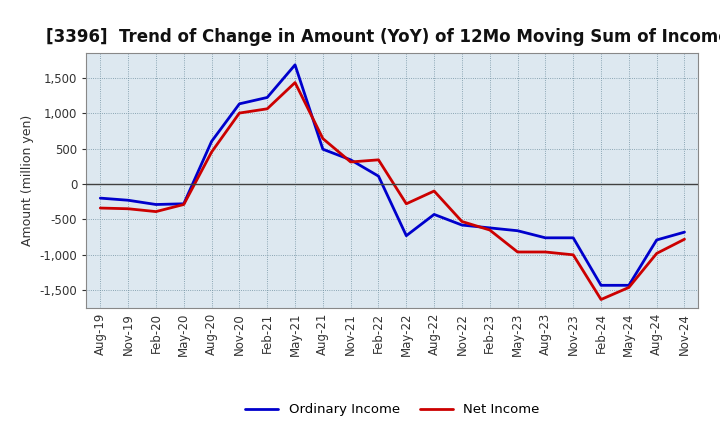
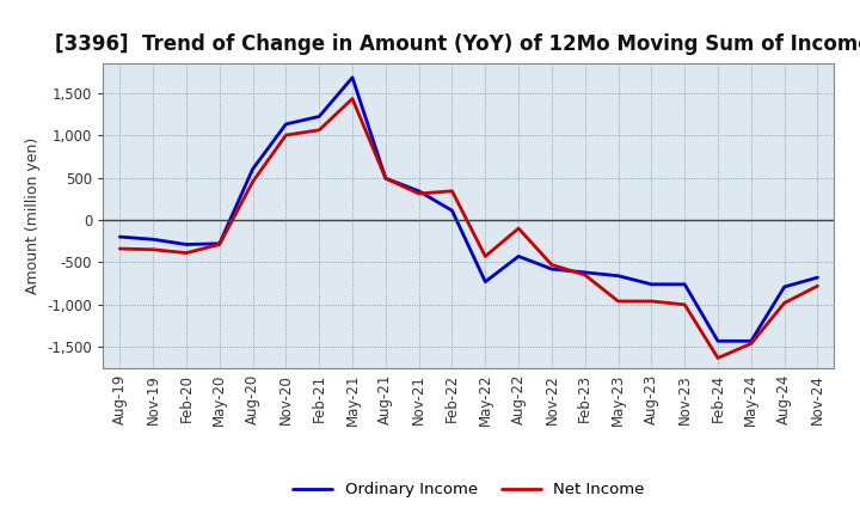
Net Income/Aug-21: 640 -> 490
Net Income/May-22: -280 -> -430
